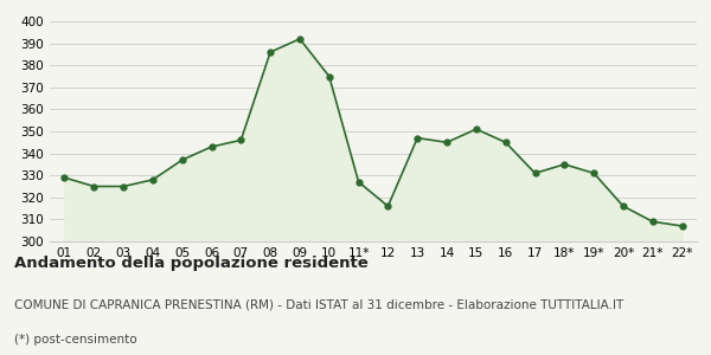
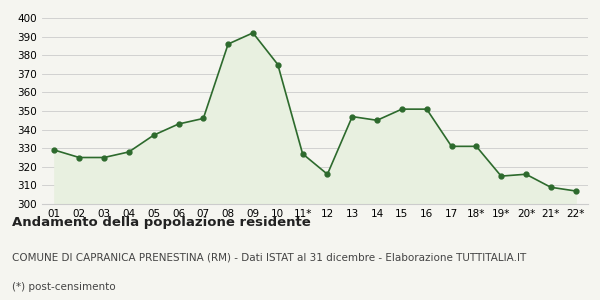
16: 345 -> 351
18*: 335 -> 331
19*: 331 -> 315
